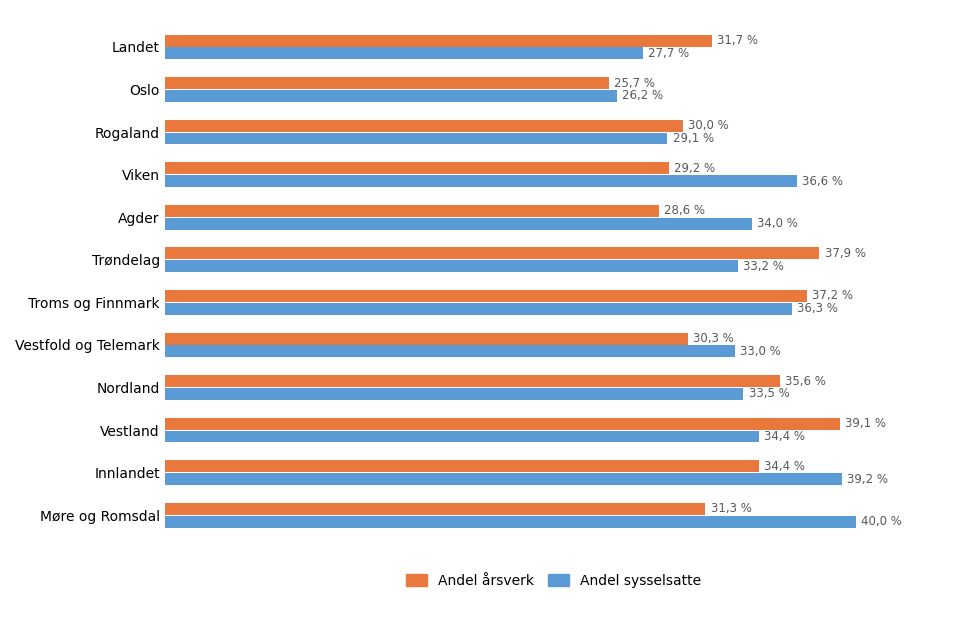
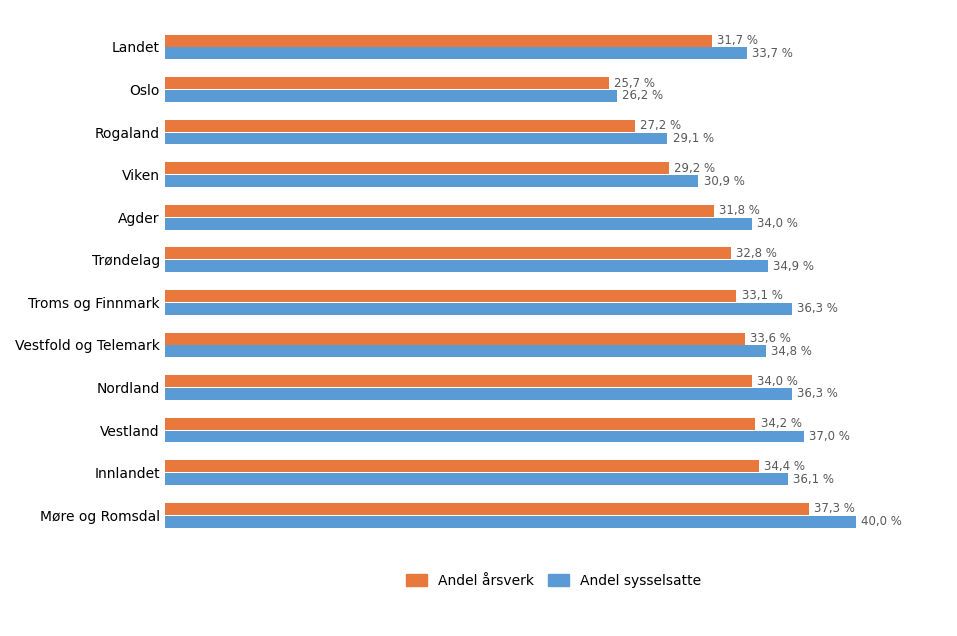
Andel sysselsatte/Landet: 27,7 -> 33,7
Andel årsverk/Rogaland: 30,0 -> 27,2
Andel sysselsatte/Viken: 36,6 -> 30,9
Andel årsverk/Agder: 28,6 -> 31,8
Andel årsverk/Trøndelag: 37,9 -> 32,8
Andel sysselsatte/Trøndelag: 33,2 -> 34,9
Andel årsverk/Troms og Finnmark: 37,2 -> 33,1
Andel årsverk/Vestfold og Telemark: 30,3 -> 33,6
Andel sysselsatte/Vestfold og Telemark: 33,0 -> 34,8
Andel årsverk/Nordland: 35,6 -> 34,0
Andel sysselsatte/Nordland: 33,5 -> 36,3
Andel årsverk/Vestland: 39,1 -> 34,2
Andel sysselsatte/Vestland: 34,4 -> 37,0
Andel sysselsatte/Innlandet: 39,2 -> 36,1
Andel årsverk/Møre og Romsdal: 31,3 -> 37,3
